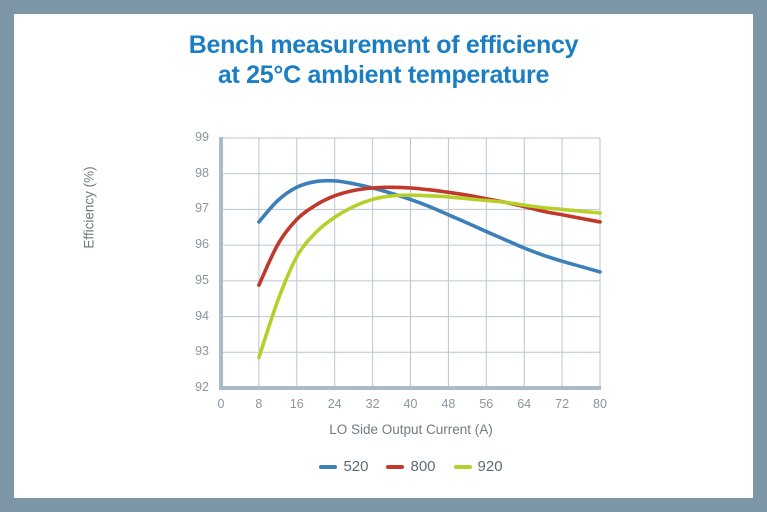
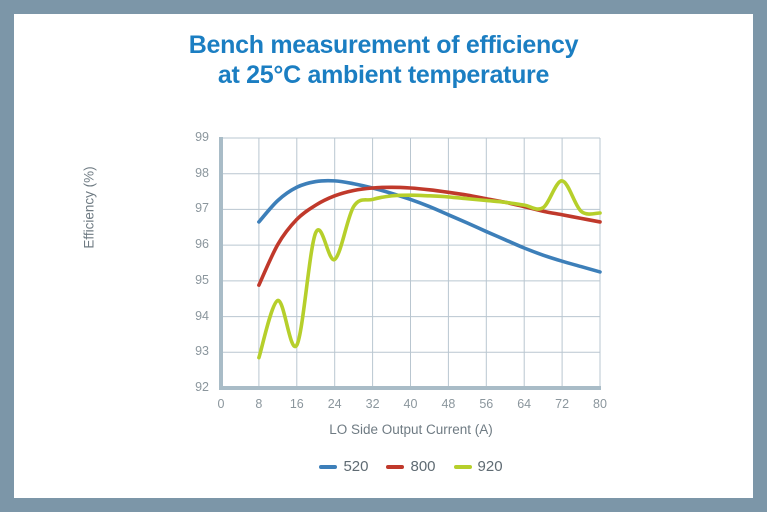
920/16: 95.7 -> 93.2
920/24: 96.8 -> 95.6
920/72: 97.0 -> 97.8
